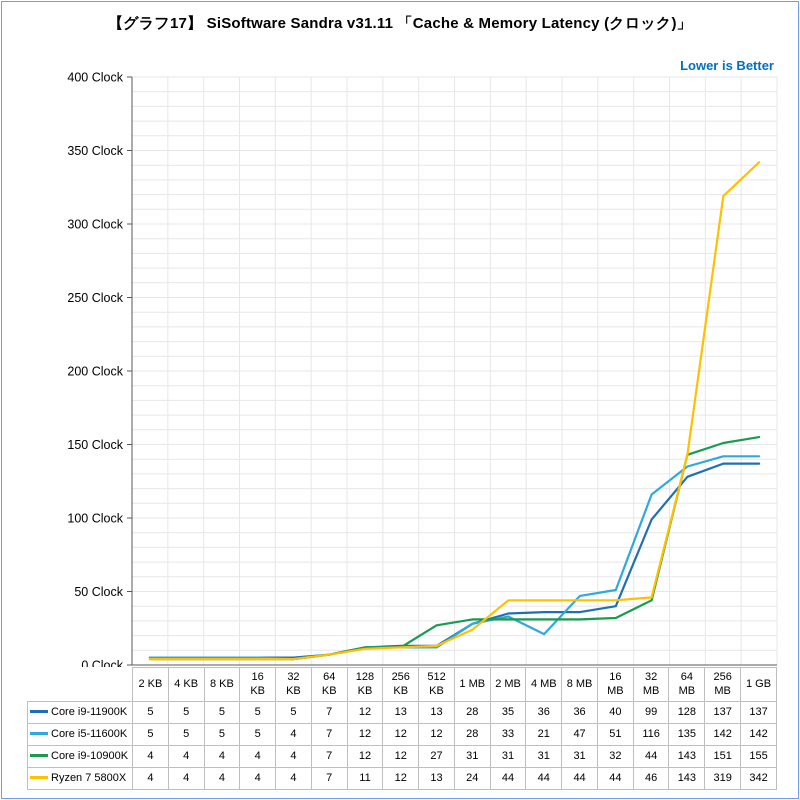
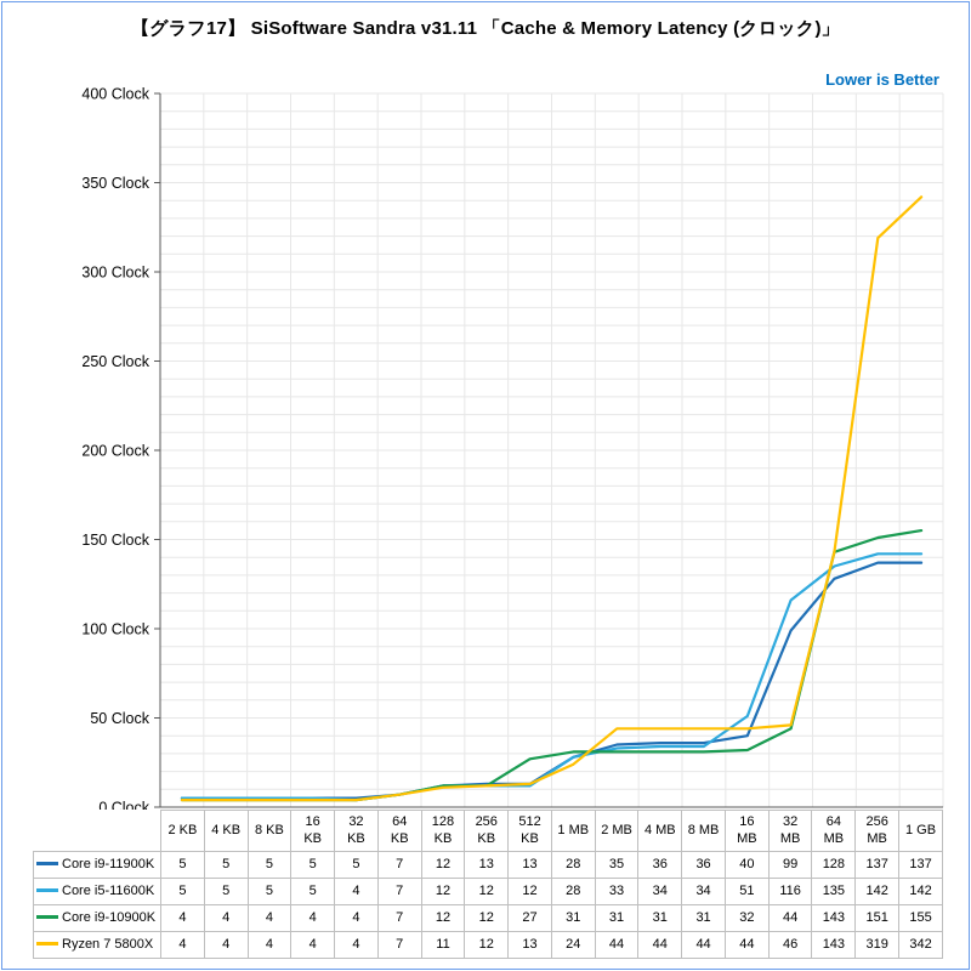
Core i5-11600K/4 MB: 21 -> 34
Core i5-11600K/8 MB: 47 -> 34
